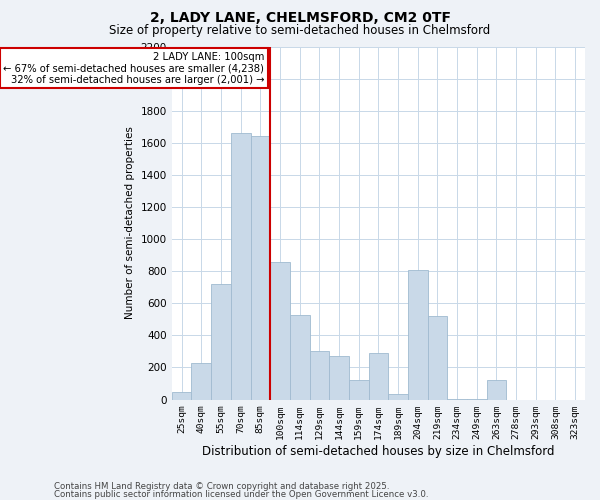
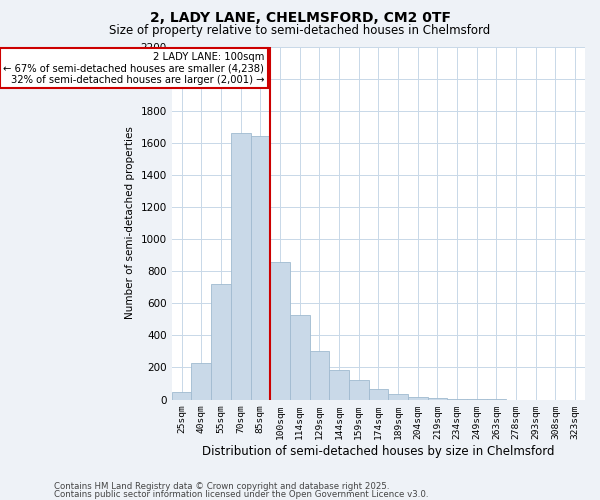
144sqm: 270 -> 180
174sqm: 290 -> 60
204sqm: 810 -> 20
219sqm: 520 -> 10
263sqm: 120 -> 0
